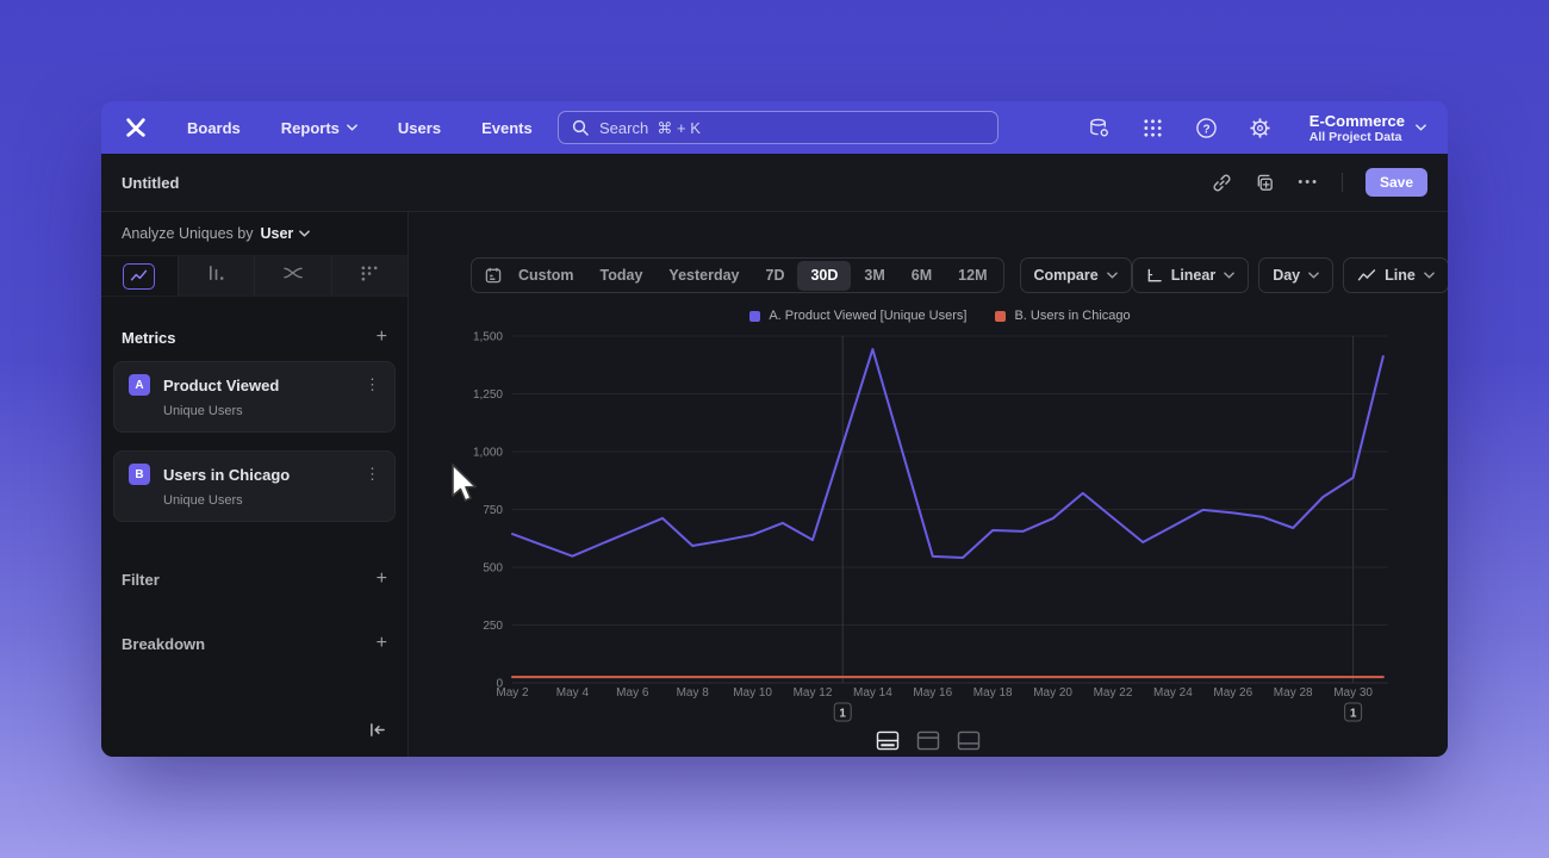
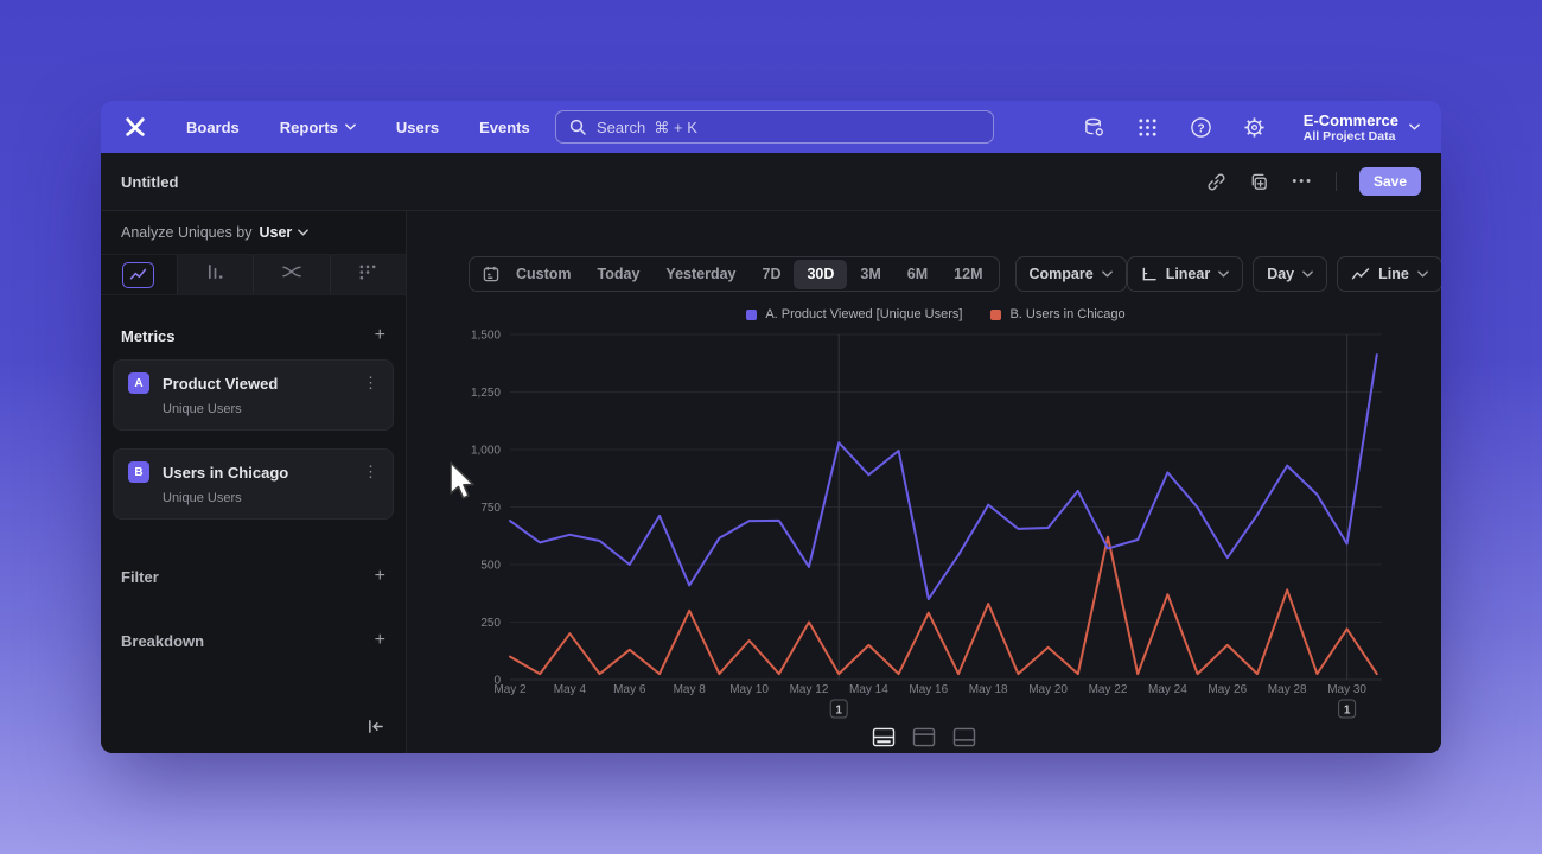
A. Product Viewed [Unique Users]/May 2: 640 -> 690
B. Users in Chicago/May 2: 20 -> 100
A. Product Viewed [Unique Users]/May 4: 550 -> 630
B. Users in Chicago/May 4: 20 -> 200
A. Product Viewed [Unique Users]/May 6: 660 -> 500
B. Users in Chicago/May 6: 20 -> 130
A. Product Viewed [Unique Users]/May 8: 590 -> 410
B. Users in Chicago/May 8: 20 -> 300
A. Product Viewed [Unique Users]/May 10: 640 -> 690
B. Users in Chicago/May 10: 20 -> 170
A. Product Viewed [Unique Users]/May 12: 620 -> 490
B. Users in Chicago/May 12: 20 -> 250
A. Product Viewed [Unique Users]/May 14: 1440 -> 890
B. Users in Chicago/May 14: 20 -> 150
A. Product Viewed [Unique Users]/May 16: 550 -> 350
B. Users in Chicago/May 16: 20 -> 290
A. Product Viewed [Unique Users]/May 18: 660 -> 760
B. Users in Chicago/May 18: 20 -> 330
A. Product Viewed [Unique Users]/May 20: 710 -> 660
B. Users in Chicago/May 20: 20 -> 140
A. Product Viewed [Unique Users]/May 22: 710 -> 570
B. Users in Chicago/May 22: 20 -> 620
A. Product Viewed [Unique Users]/May 24: 680 -> 900
B. Users in Chicago/May 24: 20 -> 370
A. Product Viewed [Unique Users]/May 26: 740 -> 530
B. Users in Chicago/May 26: 20 -> 150
A. Product Viewed [Unique Users]/May 28: 670 -> 930
B. Users in Chicago/May 28: 20 -> 390
A. Product Viewed [Unique Users]/May 30: 890 -> 590
B. Users in Chicago/May 30: 20 -> 220
